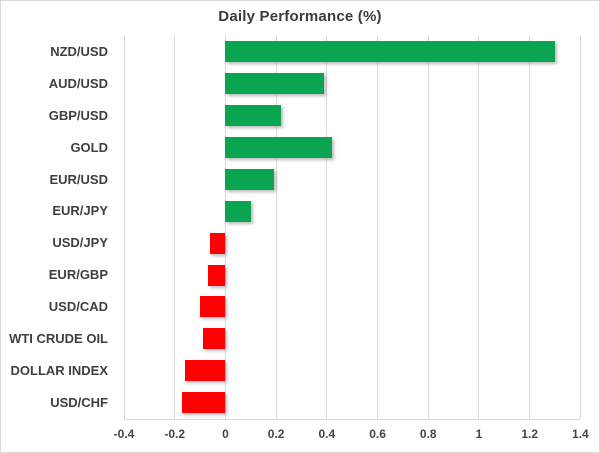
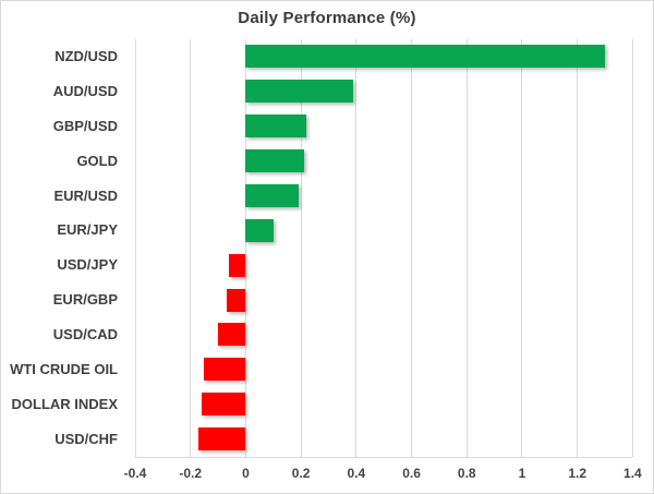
GOLD: 0.42 -> 0.21
WTI CRUDE OIL: -0.09 -> -0.15
